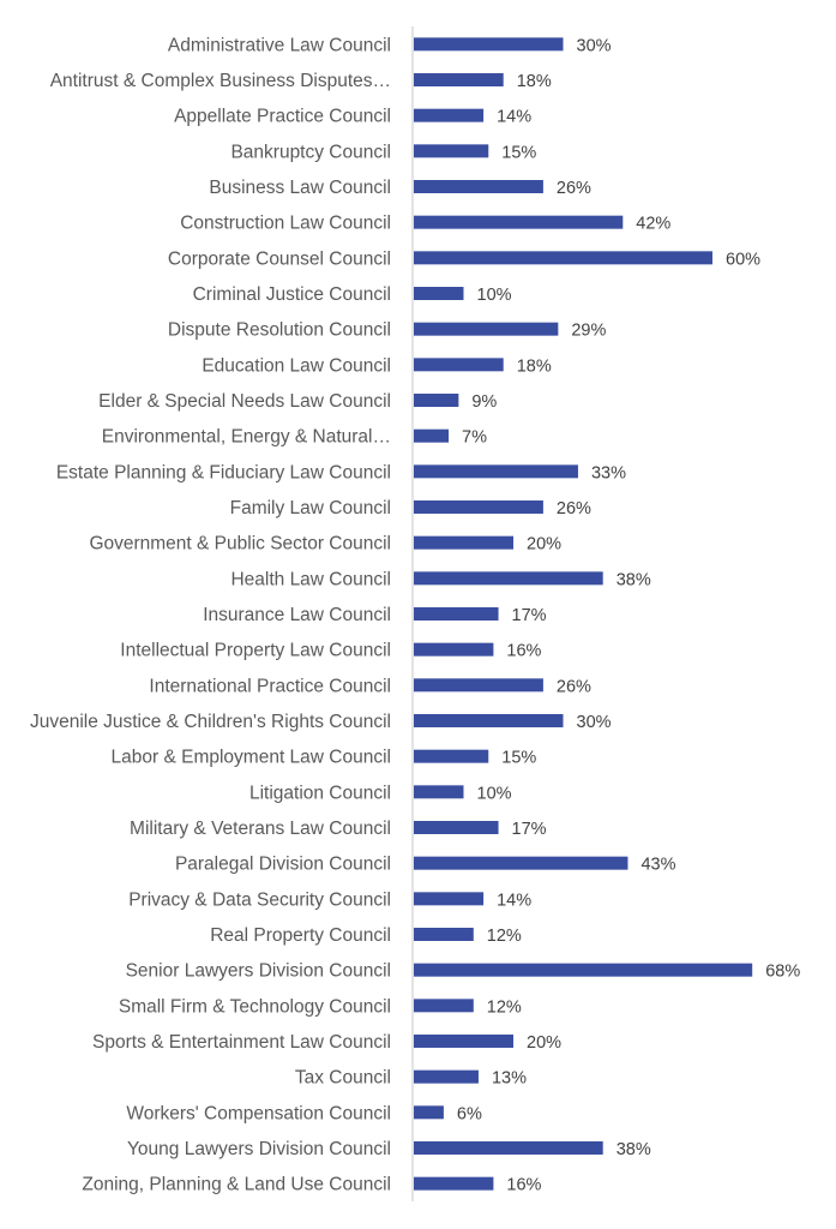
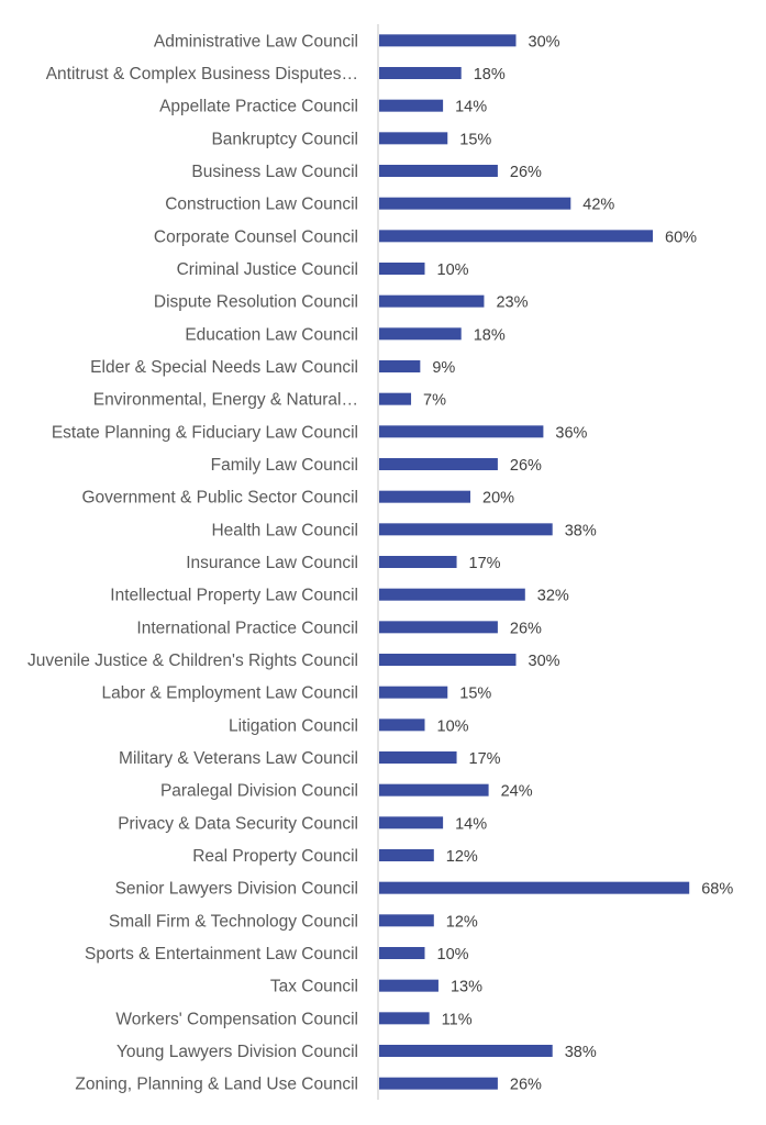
Dispute Resolution Council: 29% -> 23%
Estate Planning & Fiduciary Law Council: 33% -> 36%
Intellectual Property Law Council: 16% -> 32%
Paralegal Division Council: 43% -> 24%
Sports & Entertainment Law Council: 20% -> 10%
Workers' Compensation Council: 6% -> 11%
Zoning, Planning & Land Use Council: 16% -> 26%
